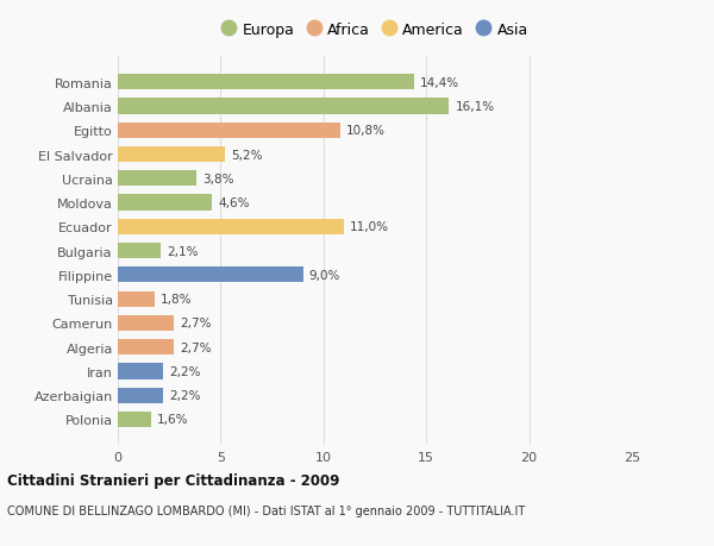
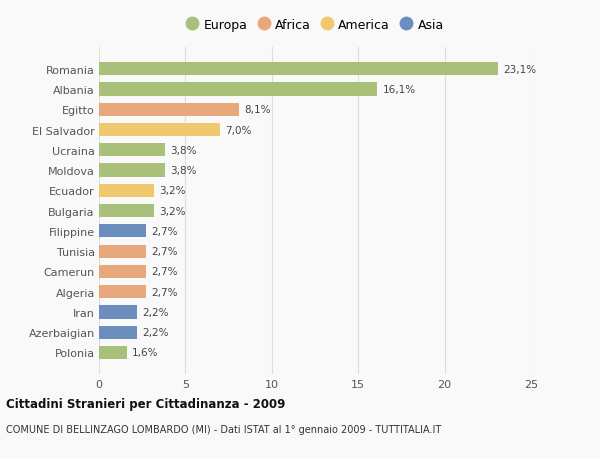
Romania: 14,4% -> 23,1%
Egitto: 10,8% -> 8,1%
El Salvador: 5,2% -> 7,0%
Moldova: 4,6% -> 3,8%
Ecuador: 11,0% -> 3,2%
Bulgaria: 2,1% -> 3,2%
Filippine: 9,0% -> 2,7%
Tunisia: 1,8% -> 2,7%
